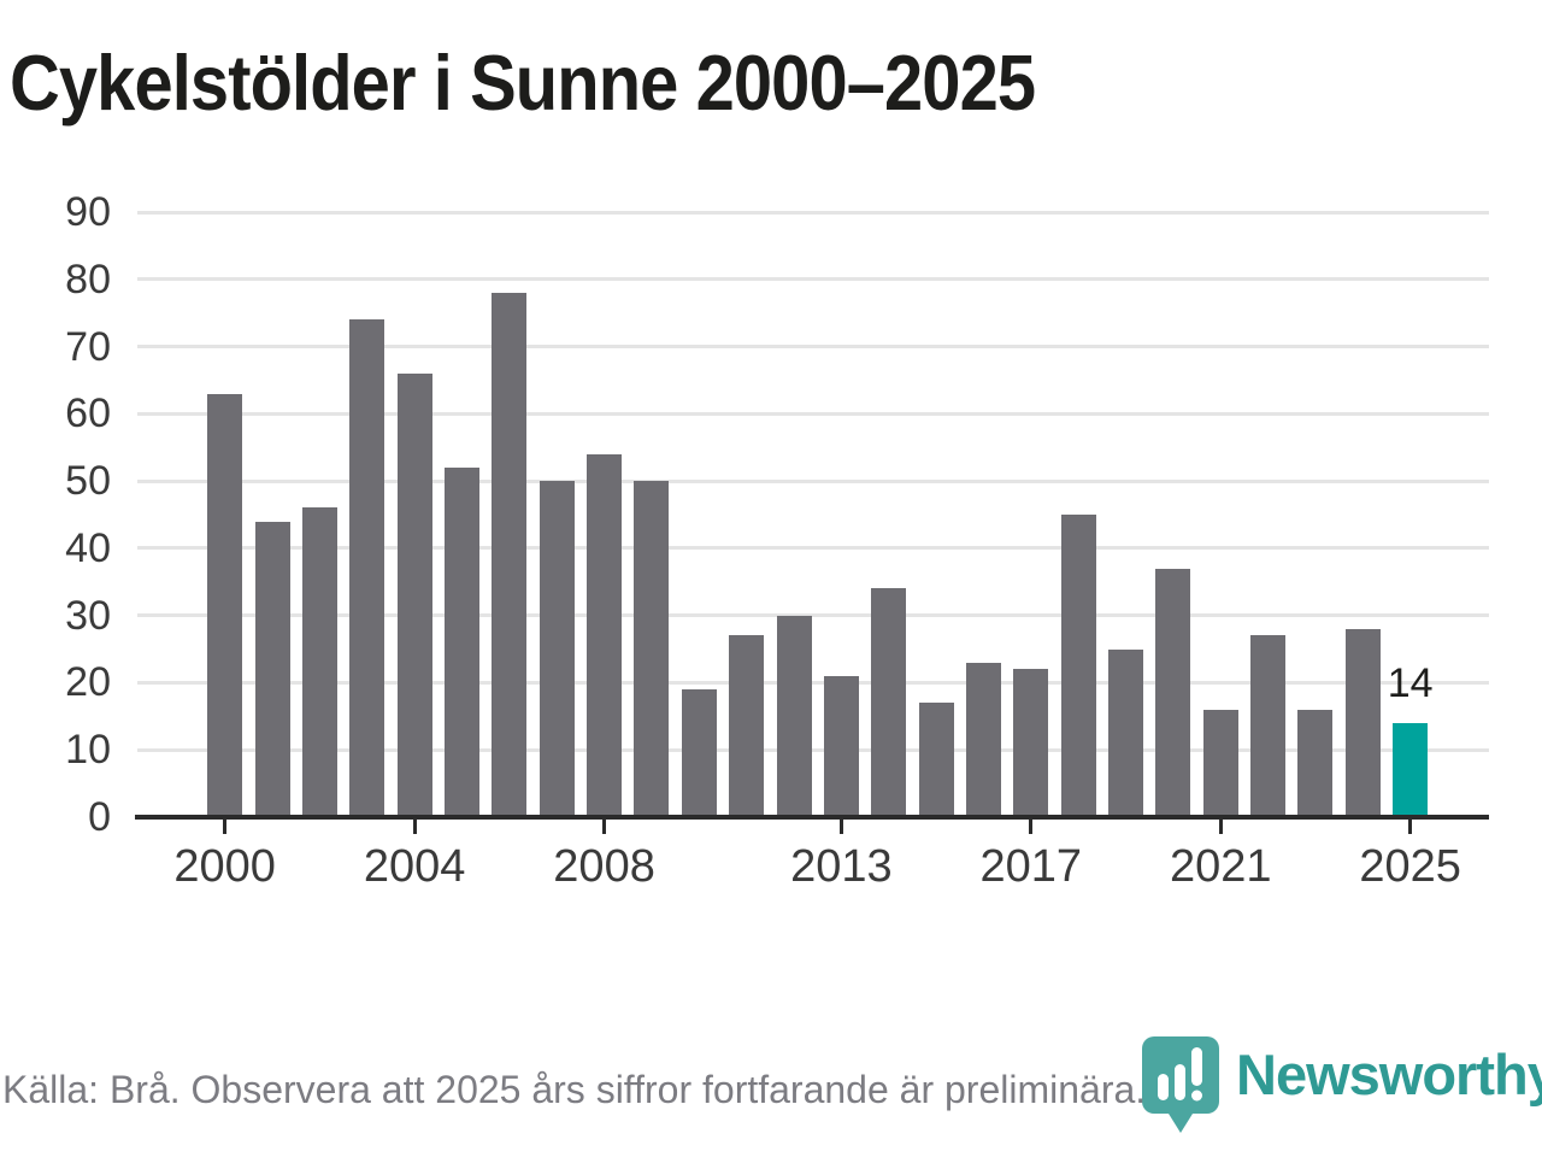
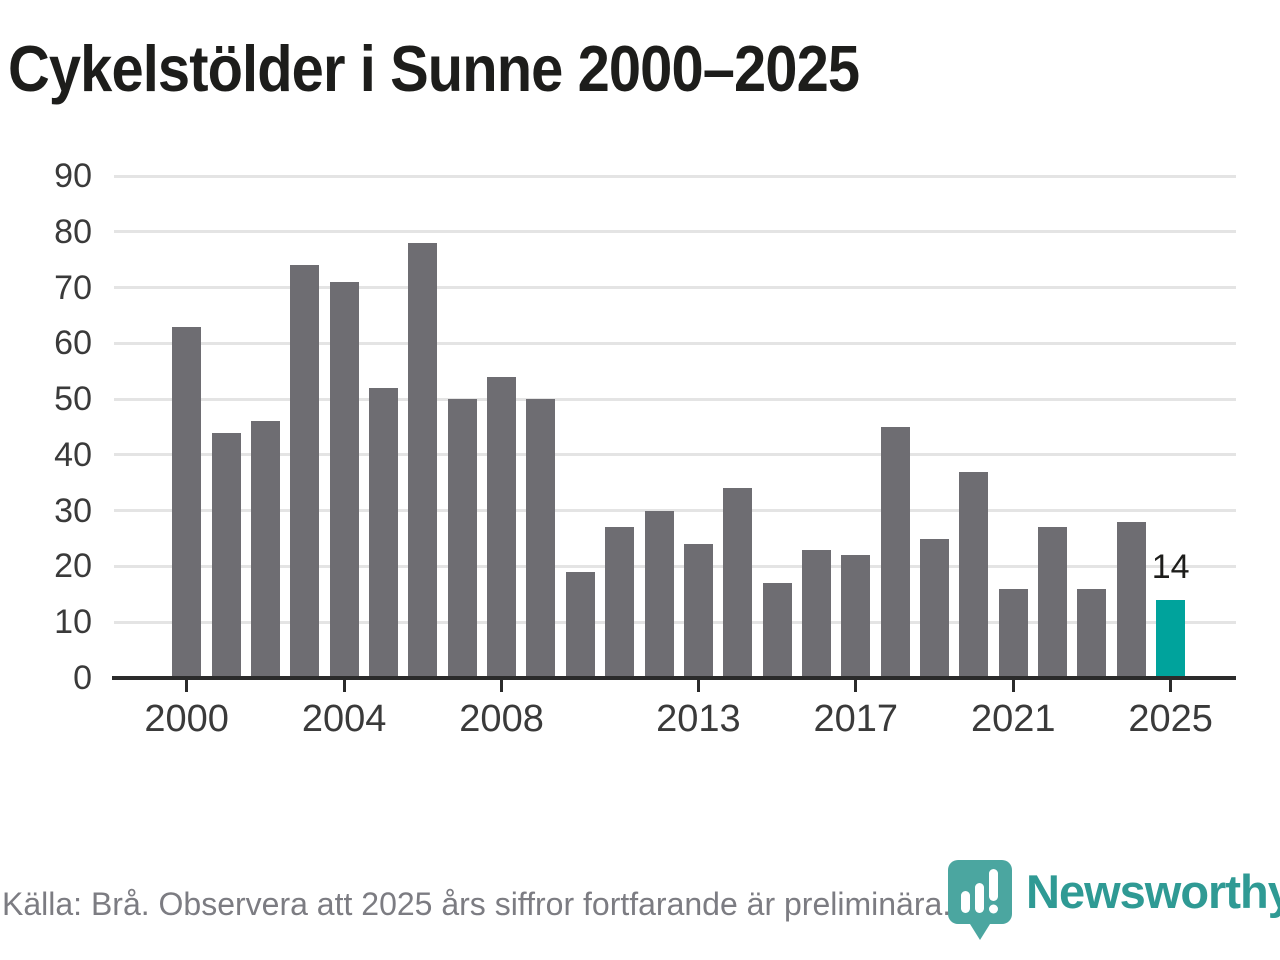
2004: 66 -> 71
2013: 21 -> 24
